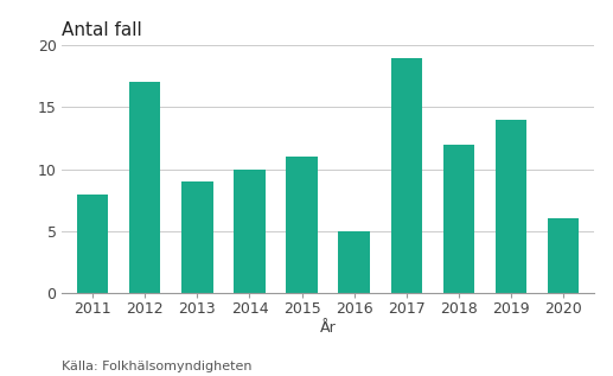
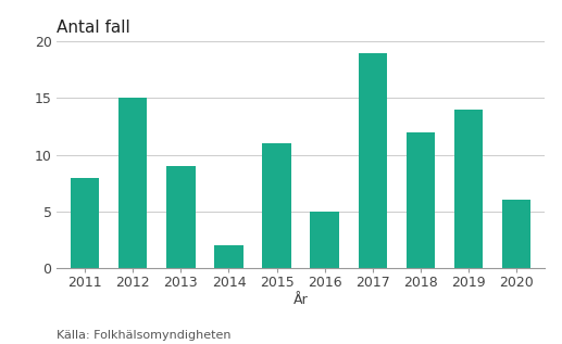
2012: 17 -> 15
2014: 10 -> 2
